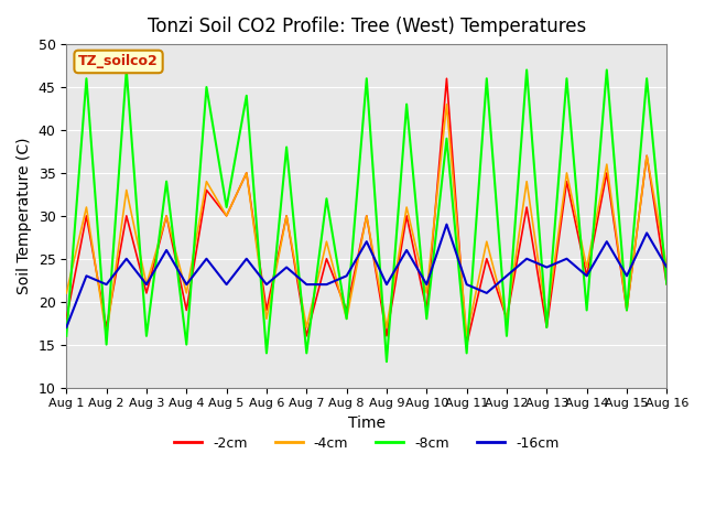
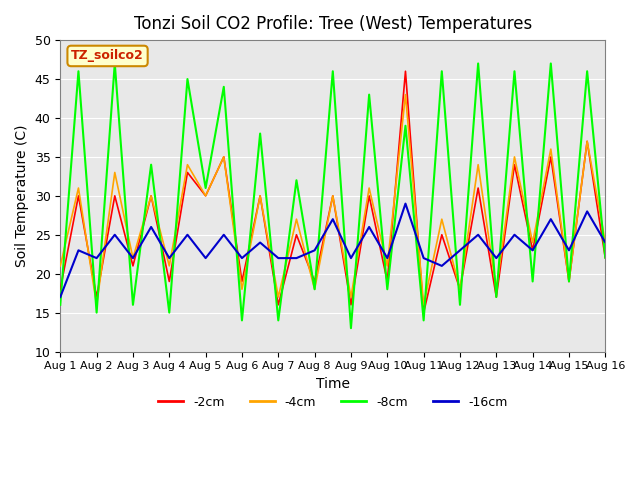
-16cm/Aug 13: 24 -> 22
